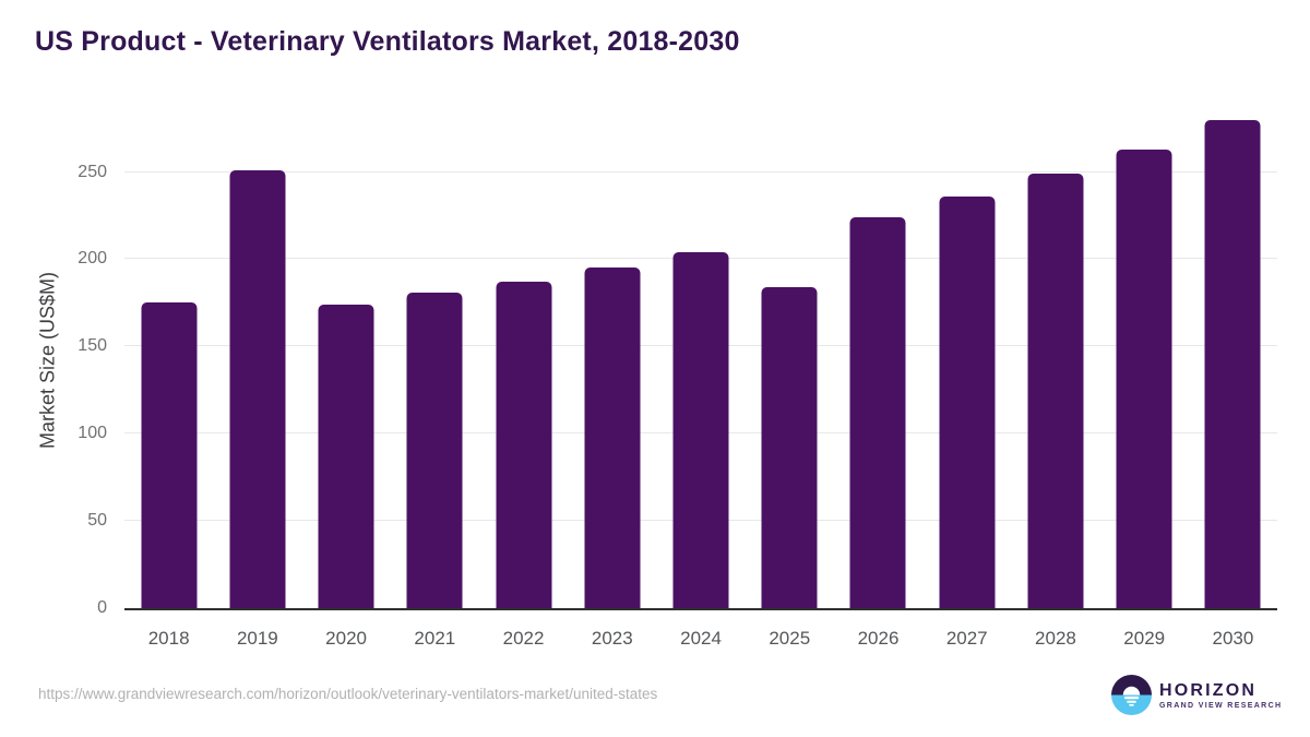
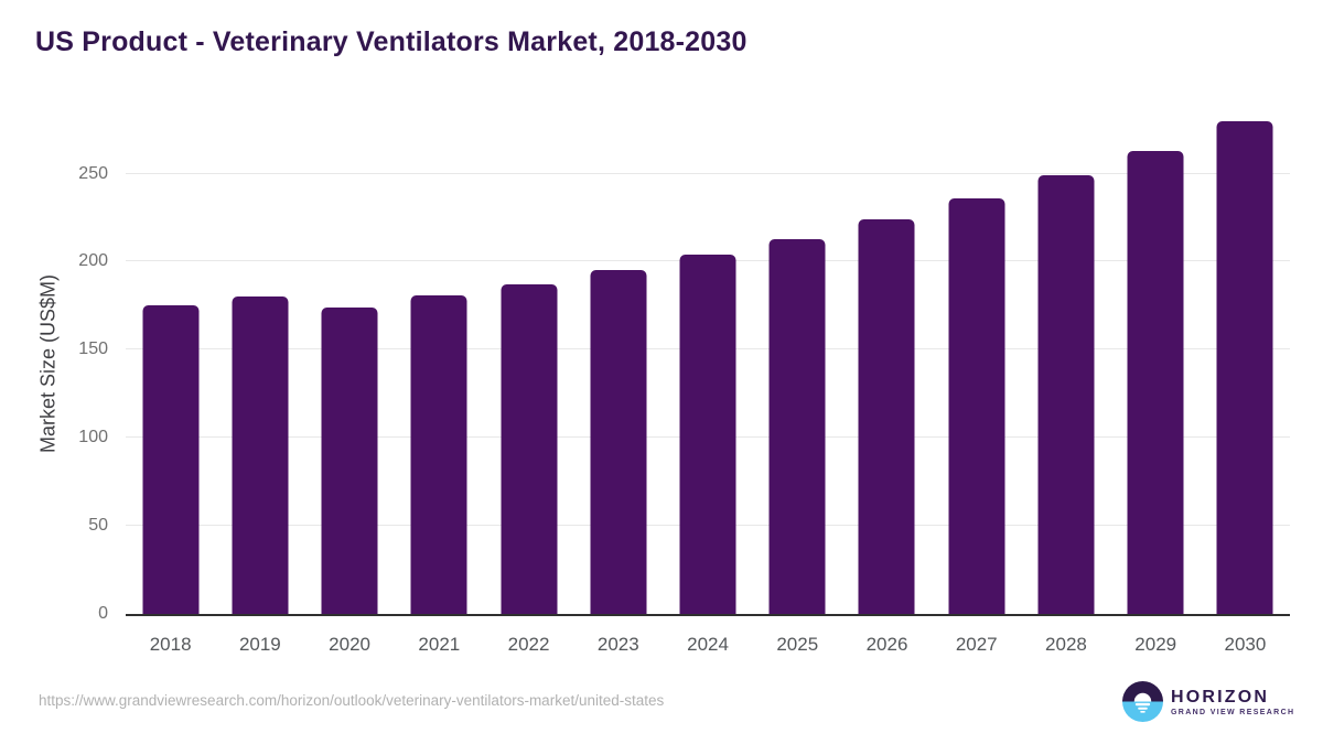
2019: 251 -> 180
2025: 184 -> 213
